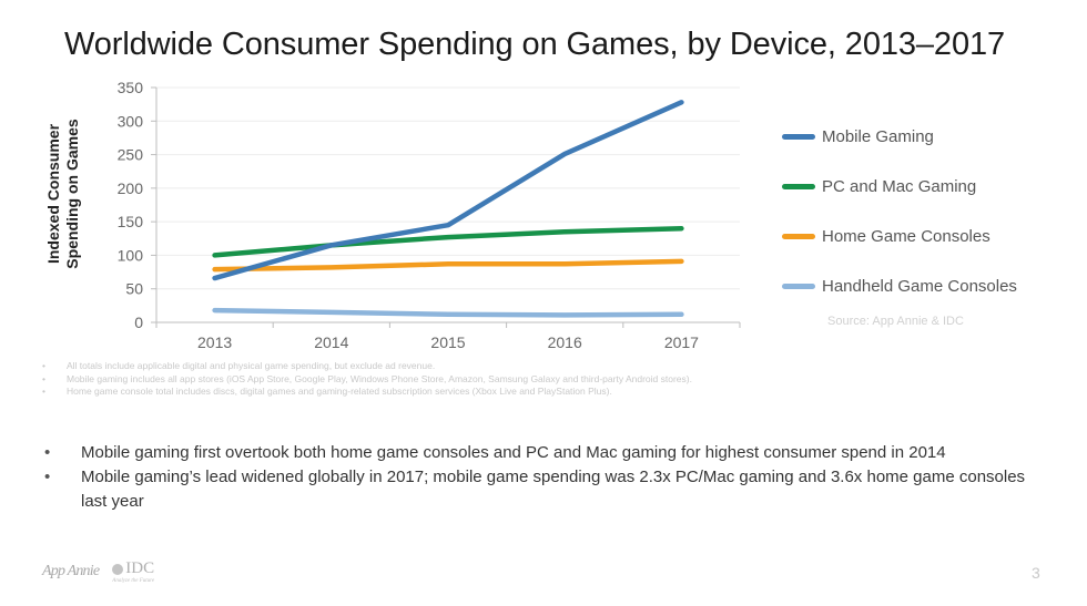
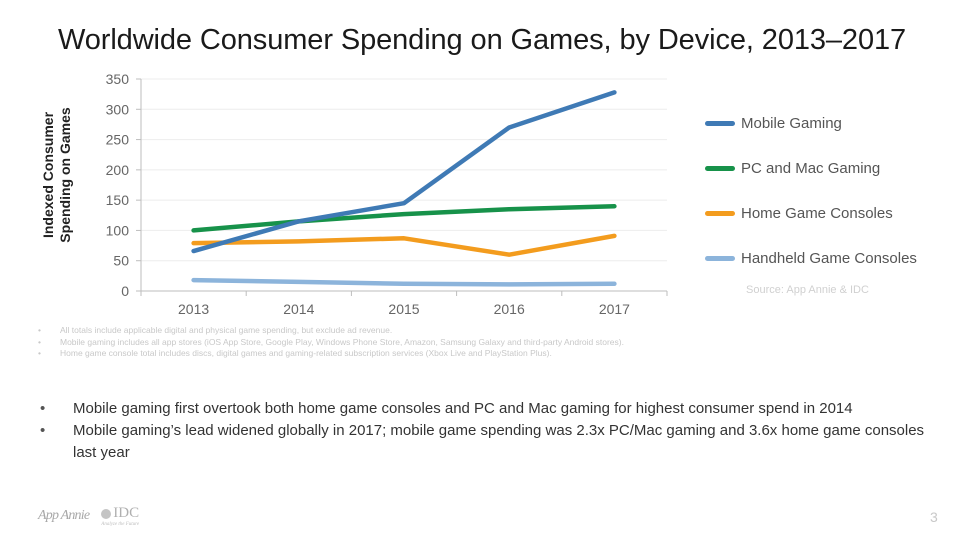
Mobile Gaming/2016: 250 -> 270
Home Game Consoles/2016: 90 -> 60
